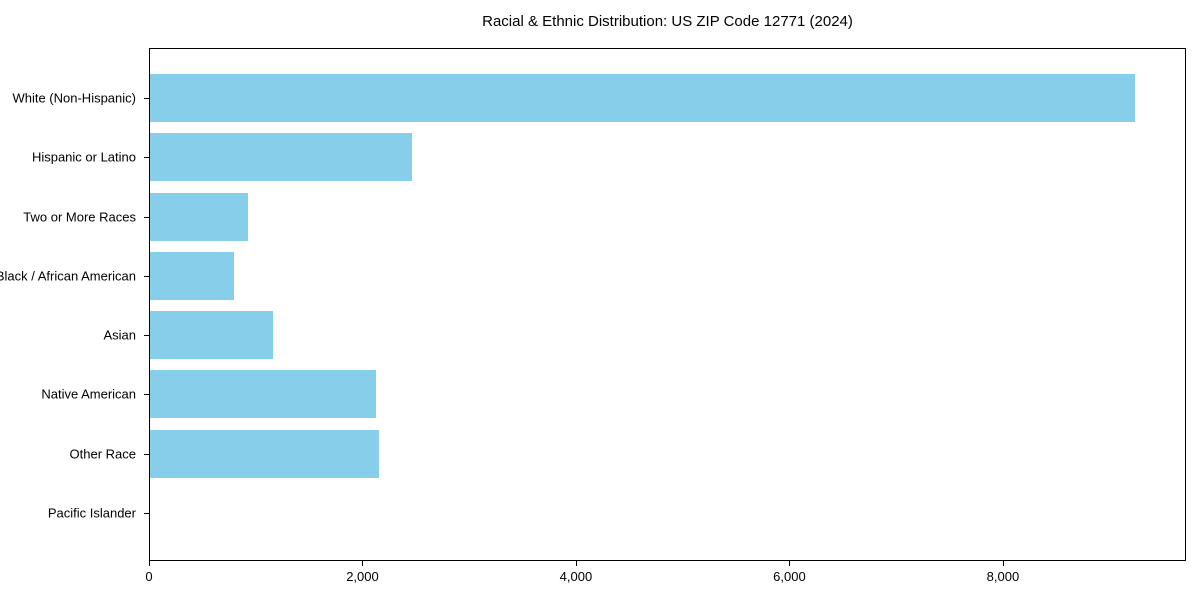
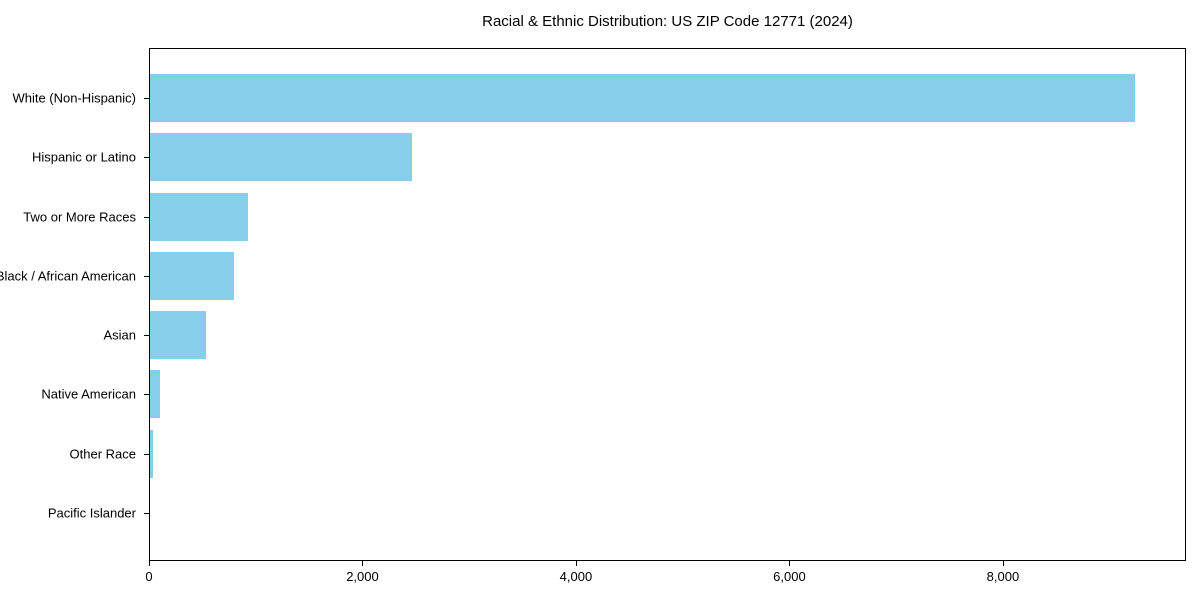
Asian: 1150 -> 520
Native American: 2120 -> 100
Other Race: 2150 -> 30
